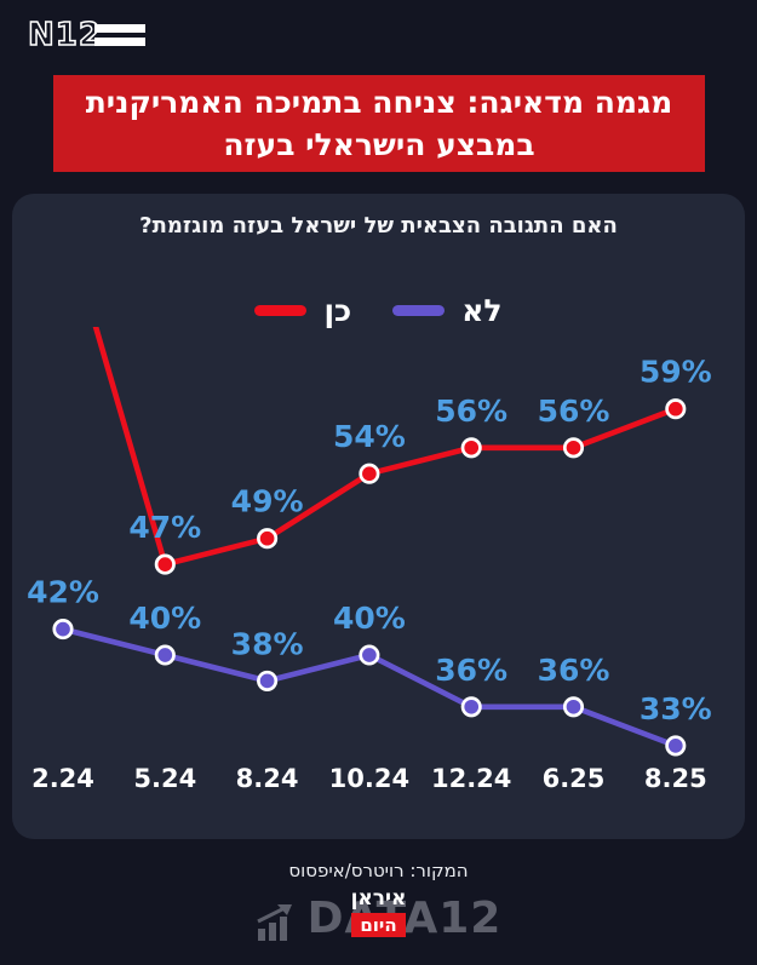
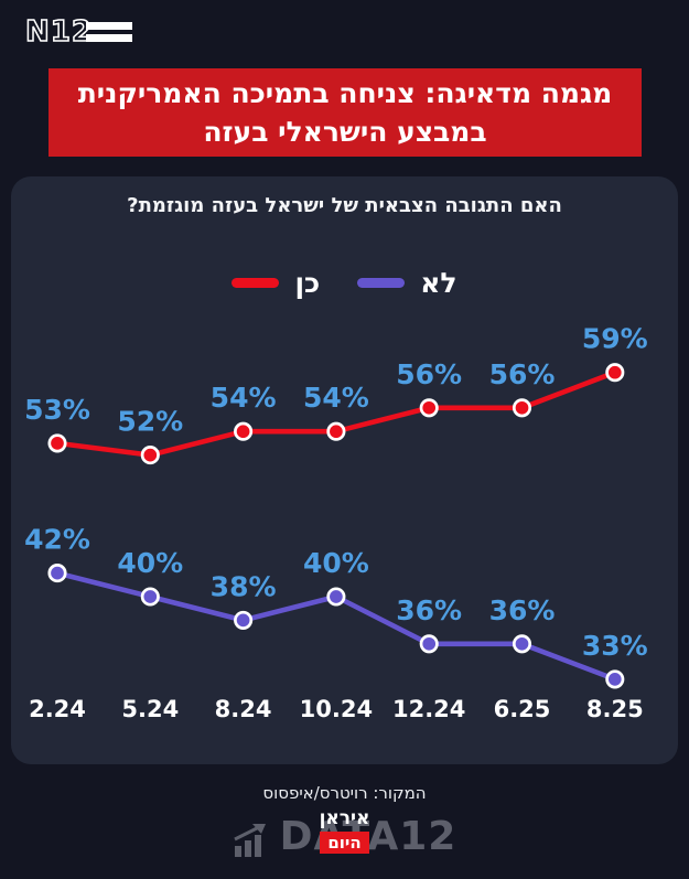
כן/2.24: 74% -> 53%
כן/5.24: 47% -> 52%
כן/8.24: 49% -> 54%
